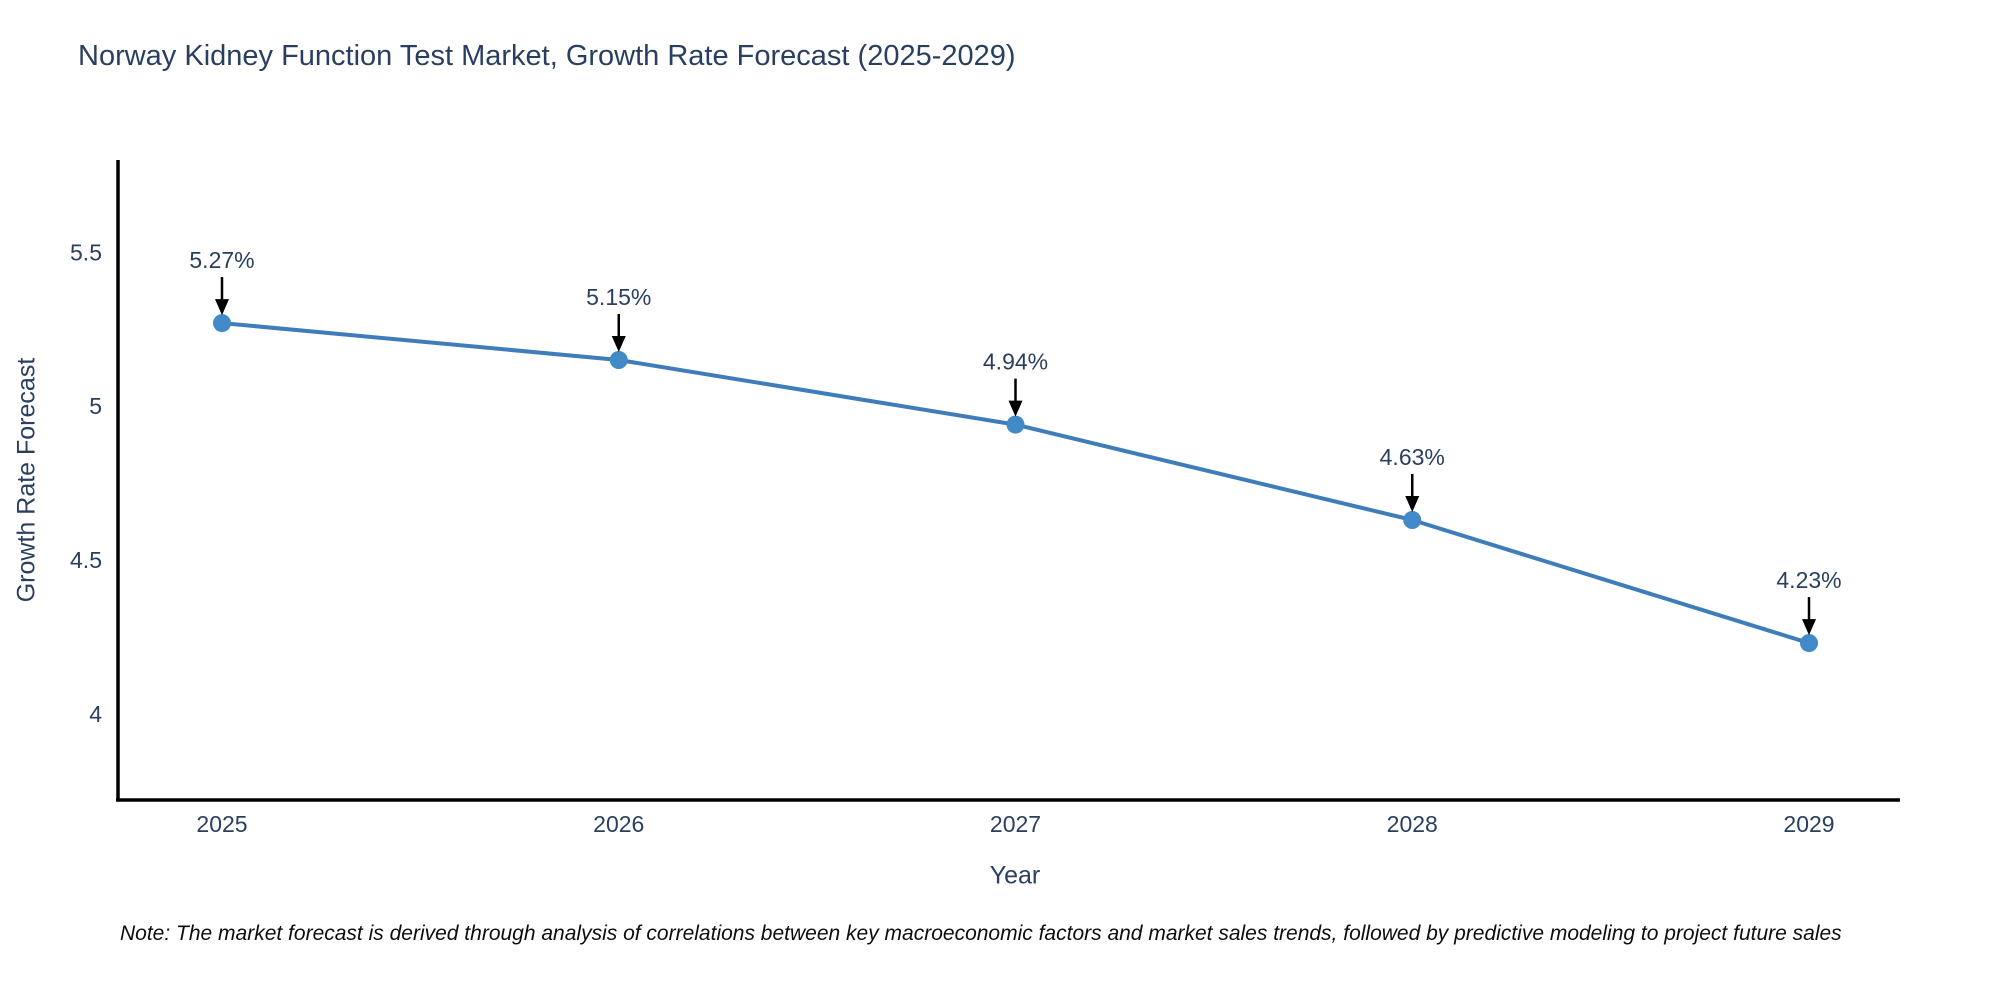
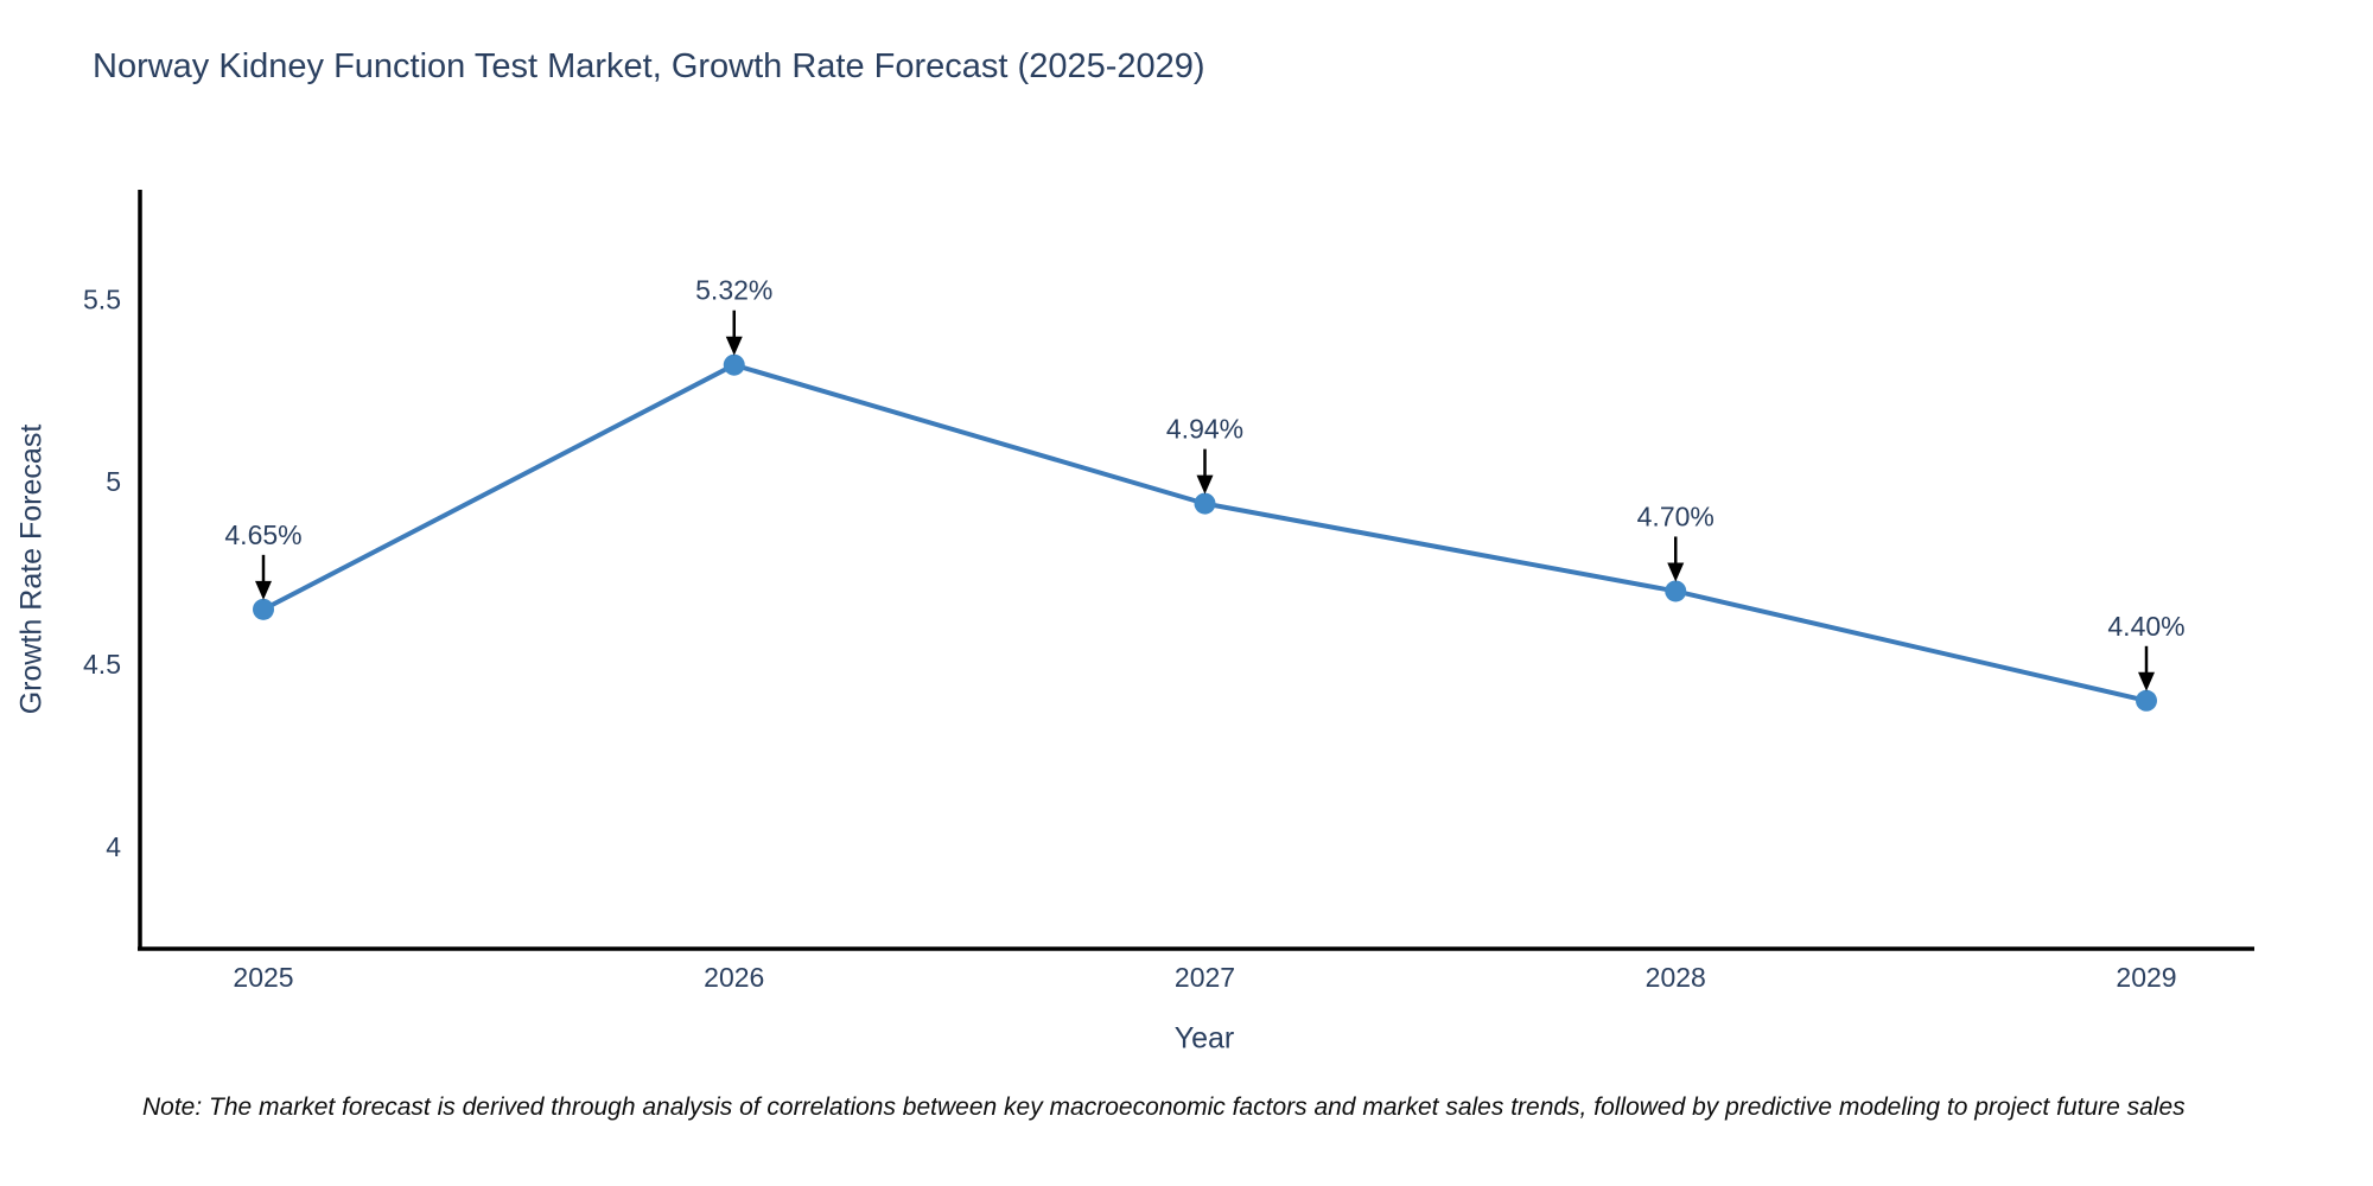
2025: 5.27% -> 4.65%
2026: 5.15% -> 5.32%
2028: 4.63% -> 4.70%
2029: 4.23% -> 4.40%
